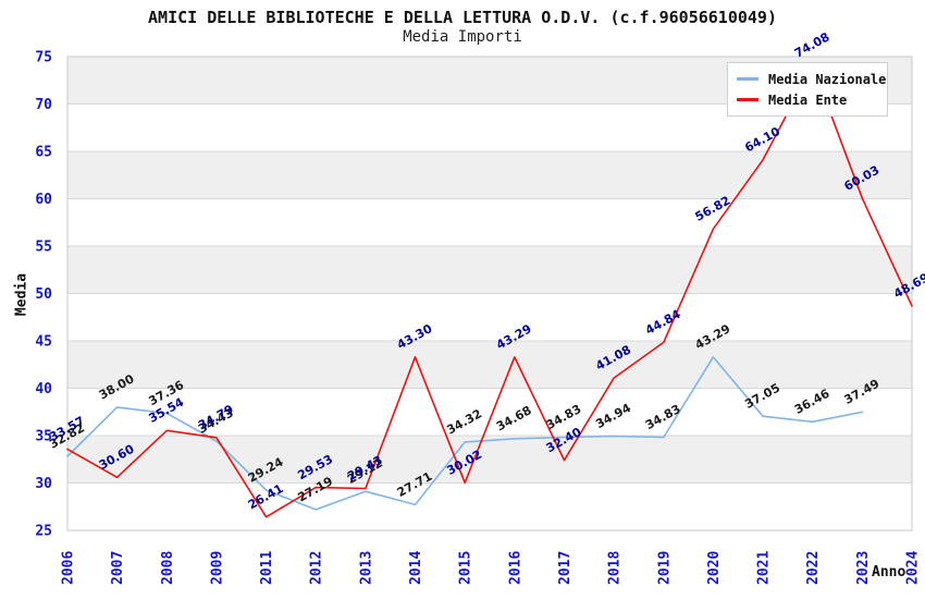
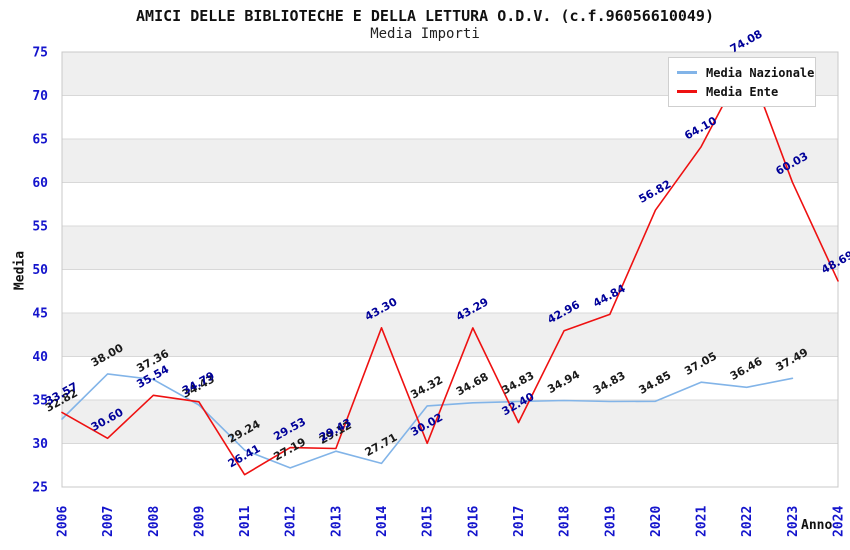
Media Ente/2018: 41.08 -> 42.96
Media Nazionale/2020: 43.29 -> 34.85
